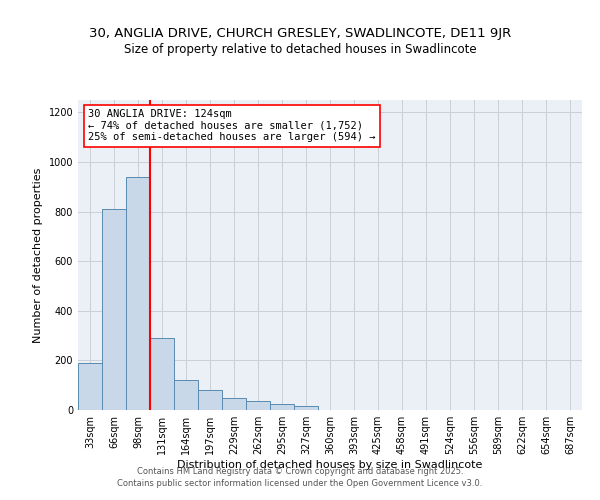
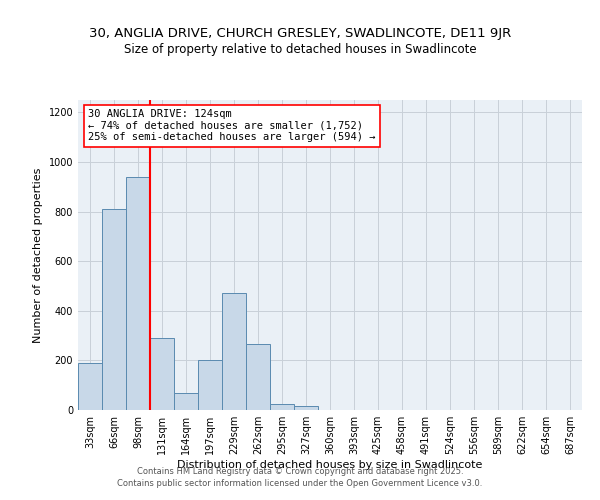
164sqm: 120 -> 70
197sqm: 80 -> 200
229sqm: 50 -> 470
262sqm: 35 -> 265
